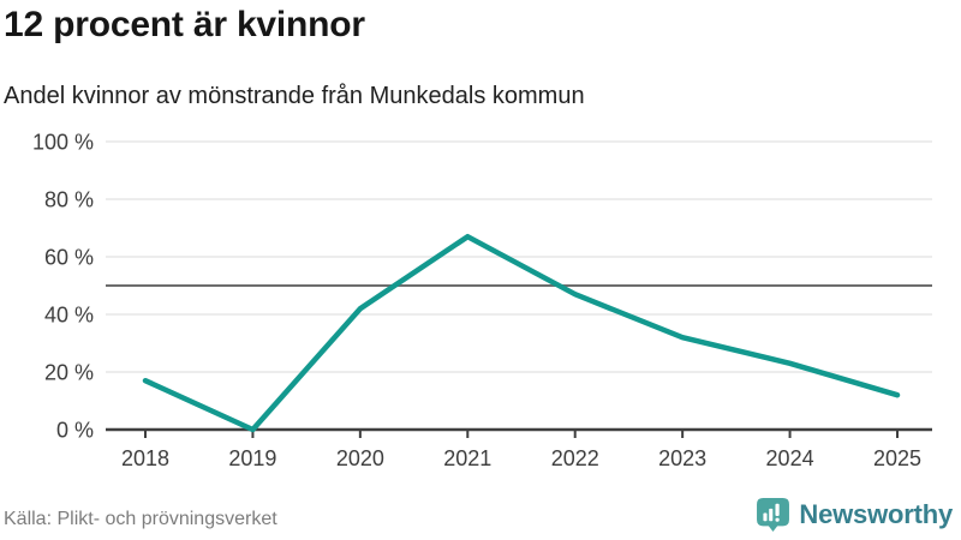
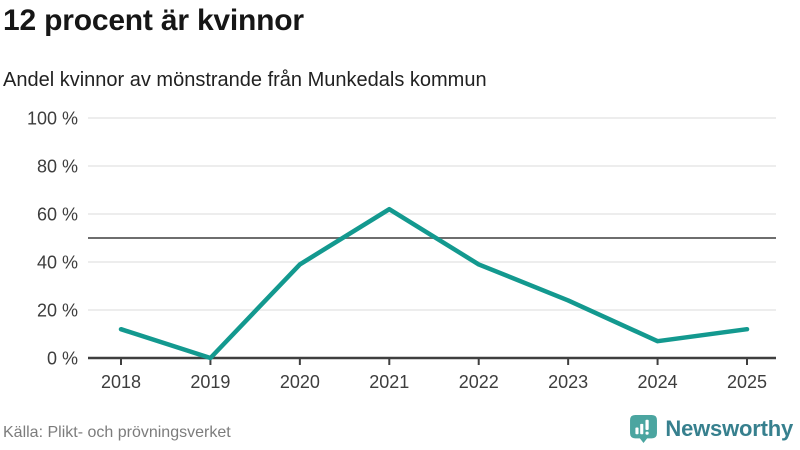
2018: 17% -> 12%
2020: 42% -> 39%
2021: 67% -> 62%
2022: 47% -> 39%
2023: 32% -> 24%
2024: 23% -> 7%
